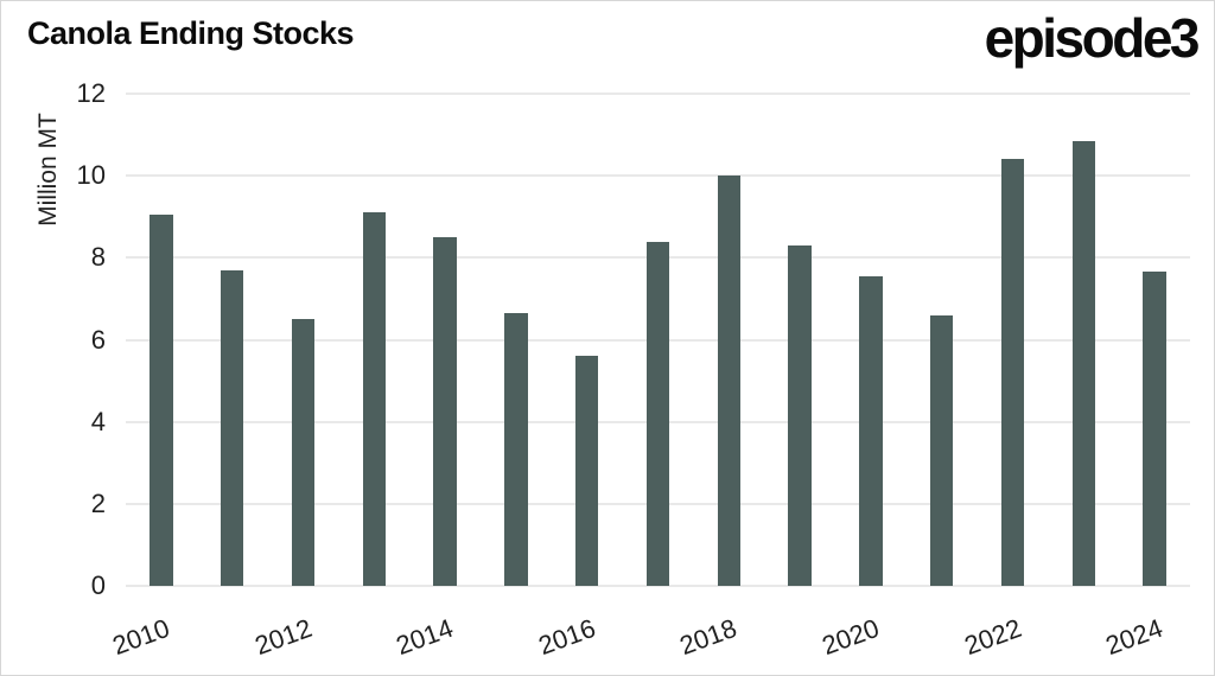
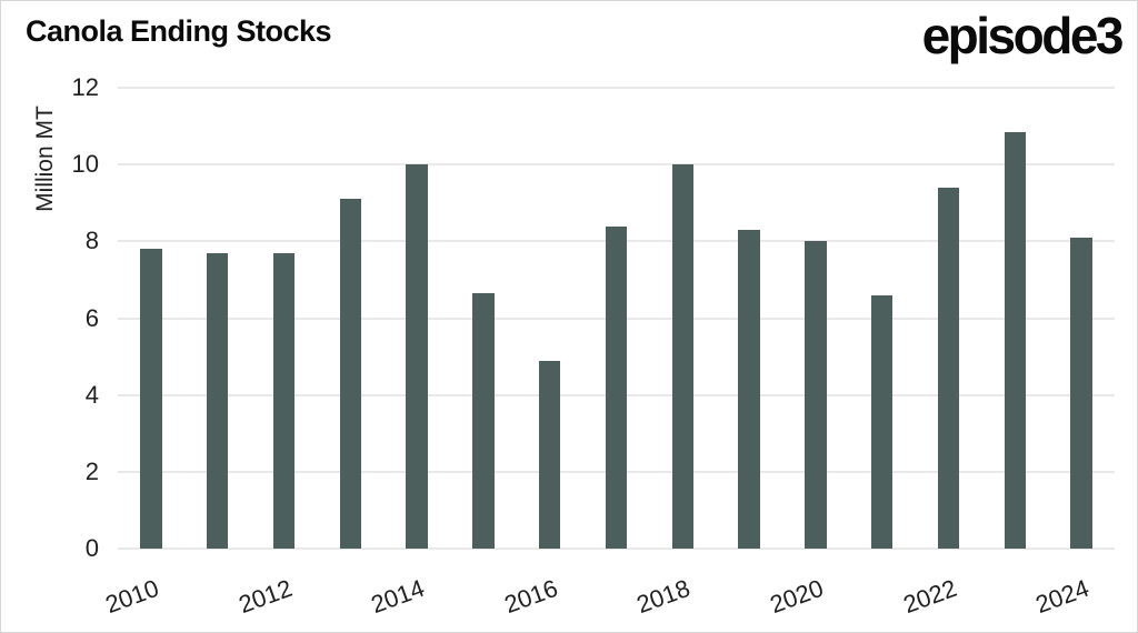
2010: 9.1 -> 7.8
2012: 6.5 -> 7.7
2014: 8.5 -> 10.0
2016: 5.6 -> 4.9
2020: 7.5 -> 8.0
2022: 10.4 -> 9.4
2024: 7.7 -> 8.1
